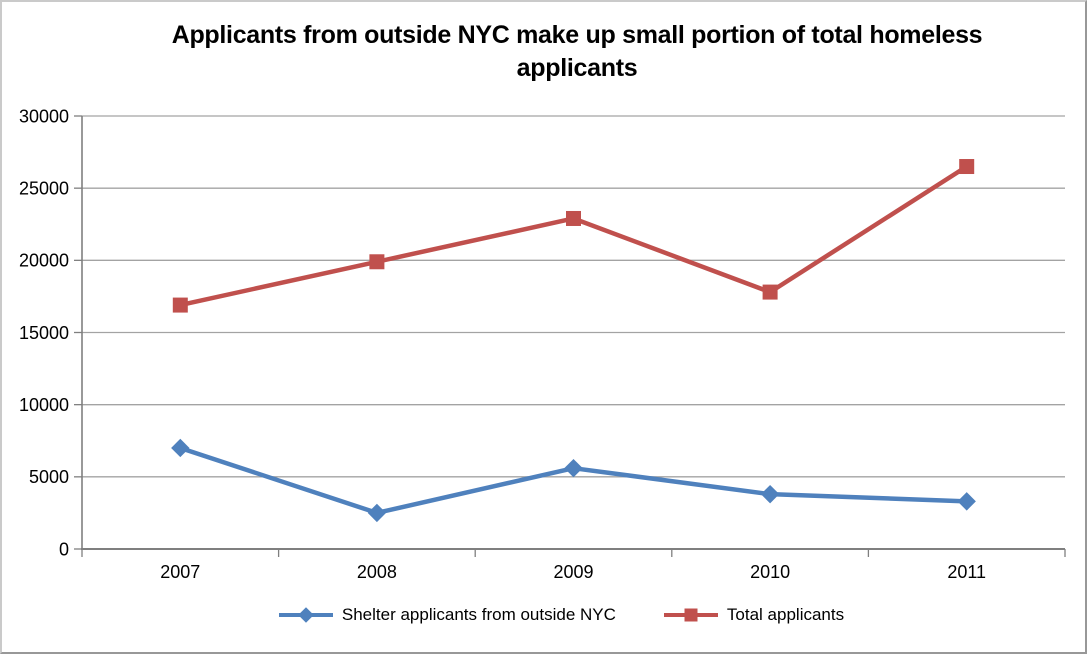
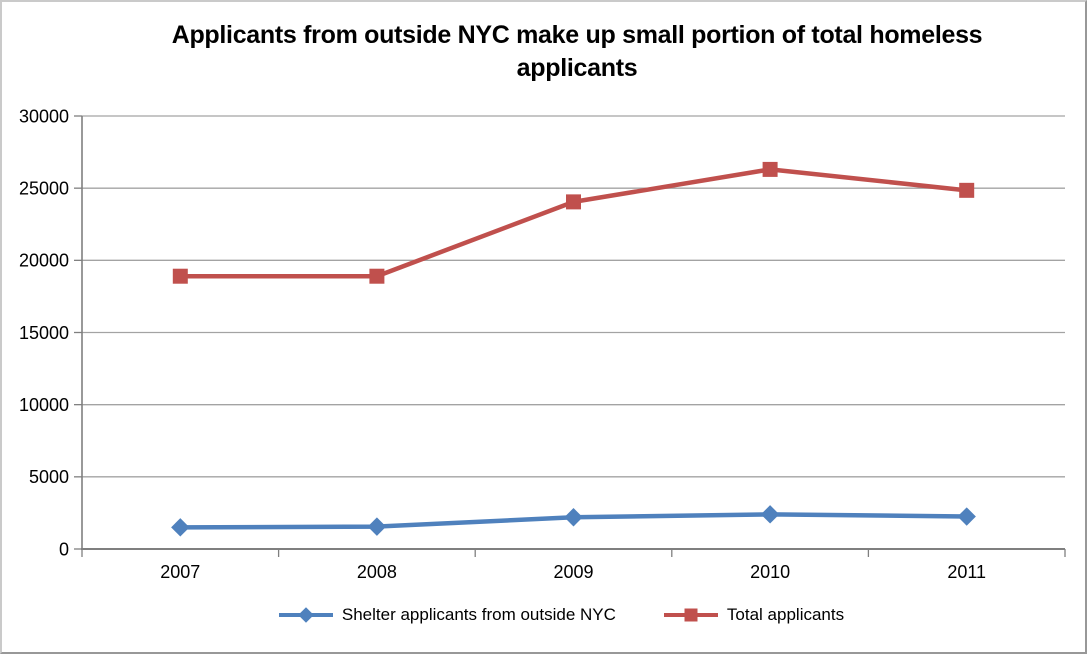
Shelter applicants from outside NYC/2007: 7000 -> 1500
Total applicants/2007: 16900 -> 18900
Shelter applicants from outside NYC/2008: 2500 -> 1600
Total applicants/2008: 19900 -> 18900
Shelter applicants from outside NYC/2009: 5600 -> 2200
Total applicants/2009: 22900 -> 24000
Shelter applicants from outside NYC/2010: 3800 -> 2400
Total applicants/2010: 17800 -> 26300
Shelter applicants from outside NYC/2011: 3300 -> 2200
Total applicants/2011: 26500 -> 24800
